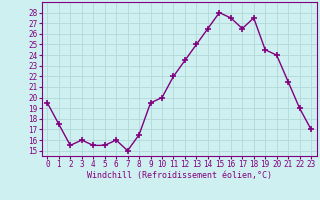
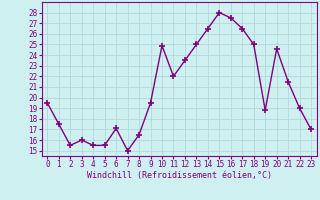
6: 16.0 -> 17.1
10: 20.0 -> 24.9
18: 27.5 -> 25.0
19: 24.5 -> 18.8
20: 24.0 -> 24.6
